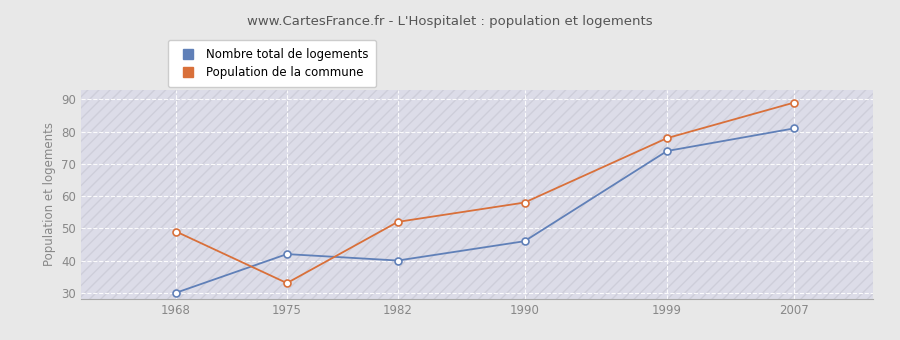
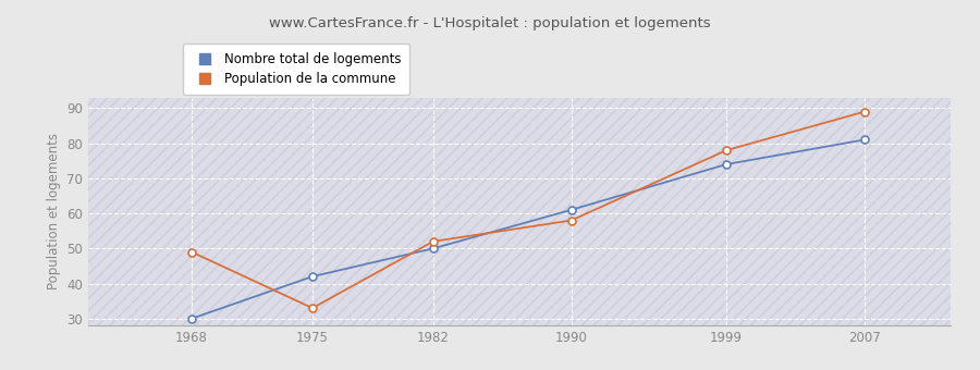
Nombre total de logements/1982: 40 -> 50
Nombre total de logements/1990: 46 -> 61
